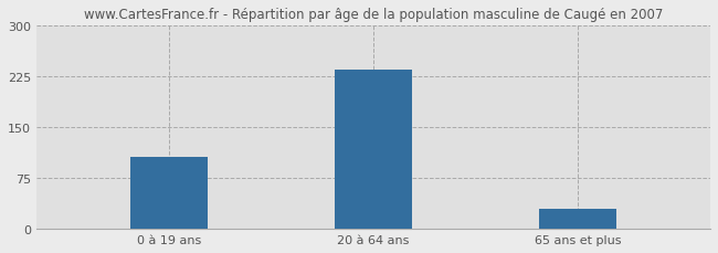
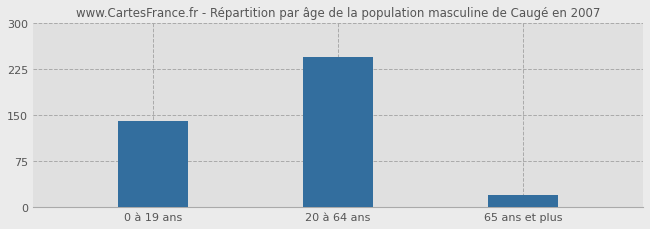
0 à 19 ans: 106 -> 140
20 à 64 ans: 234 -> 245
65 ans et plus: 30 -> 20
